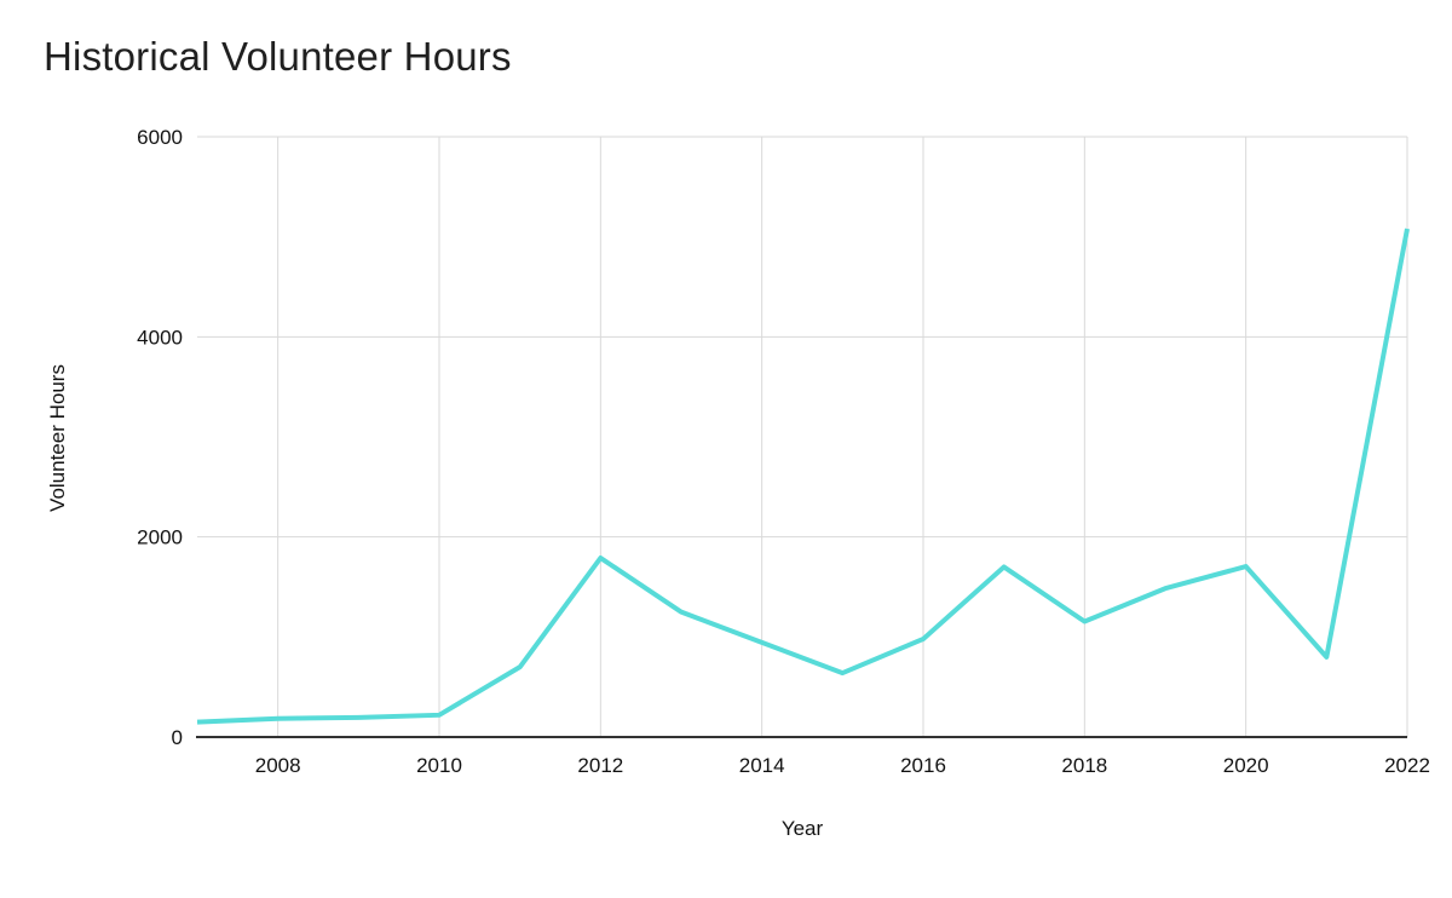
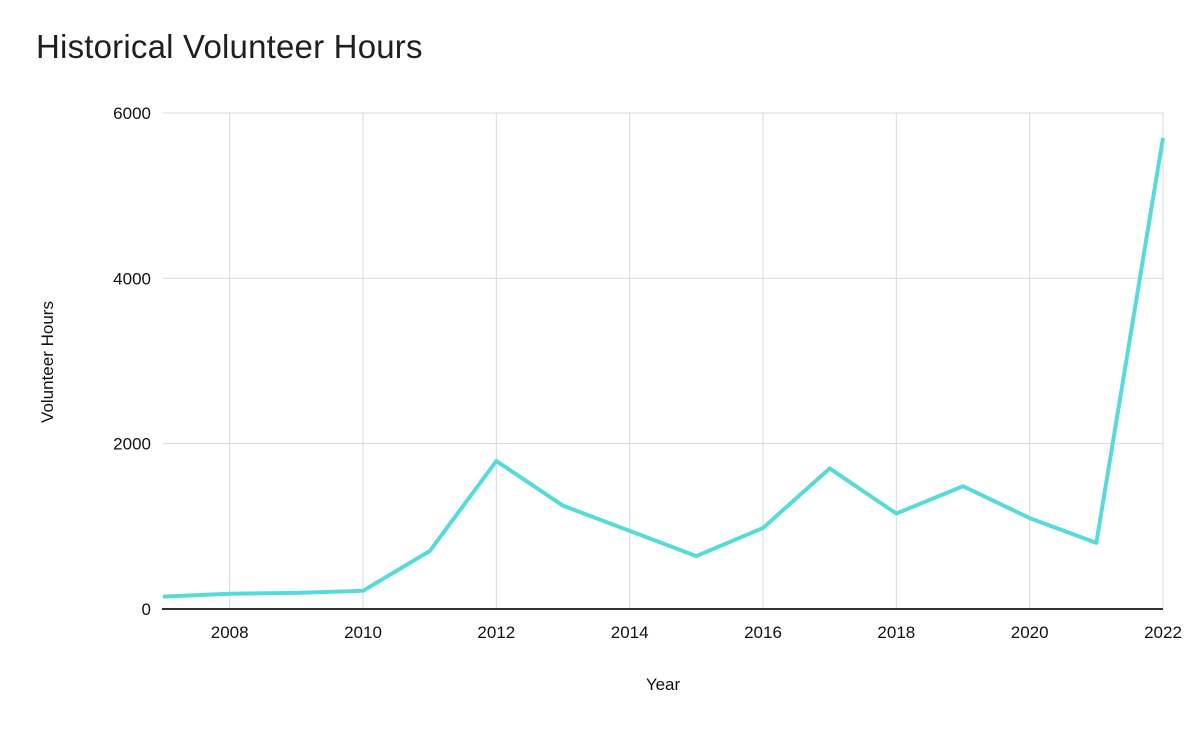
2020: 1700 -> 1100
2022: 5100 -> 5700
